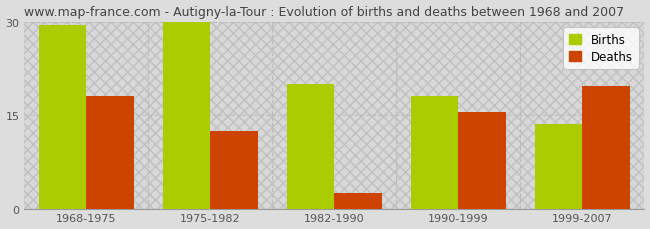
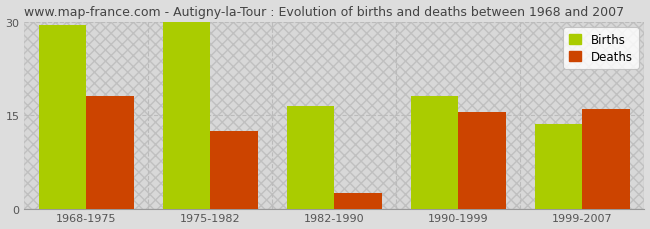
Births/1982-1990: 20.0 -> 16.5
Deaths/1999-2007: 19.6 -> 16.0
